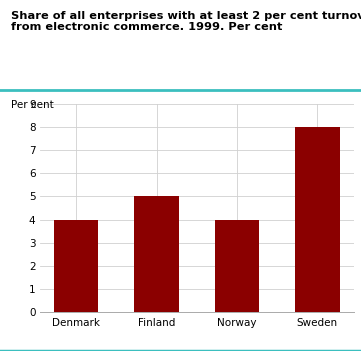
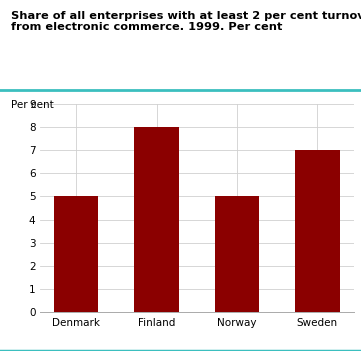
Denmark: 4 -> 5
Finland: 5 -> 8
Norway: 4 -> 5
Sweden: 8 -> 7
